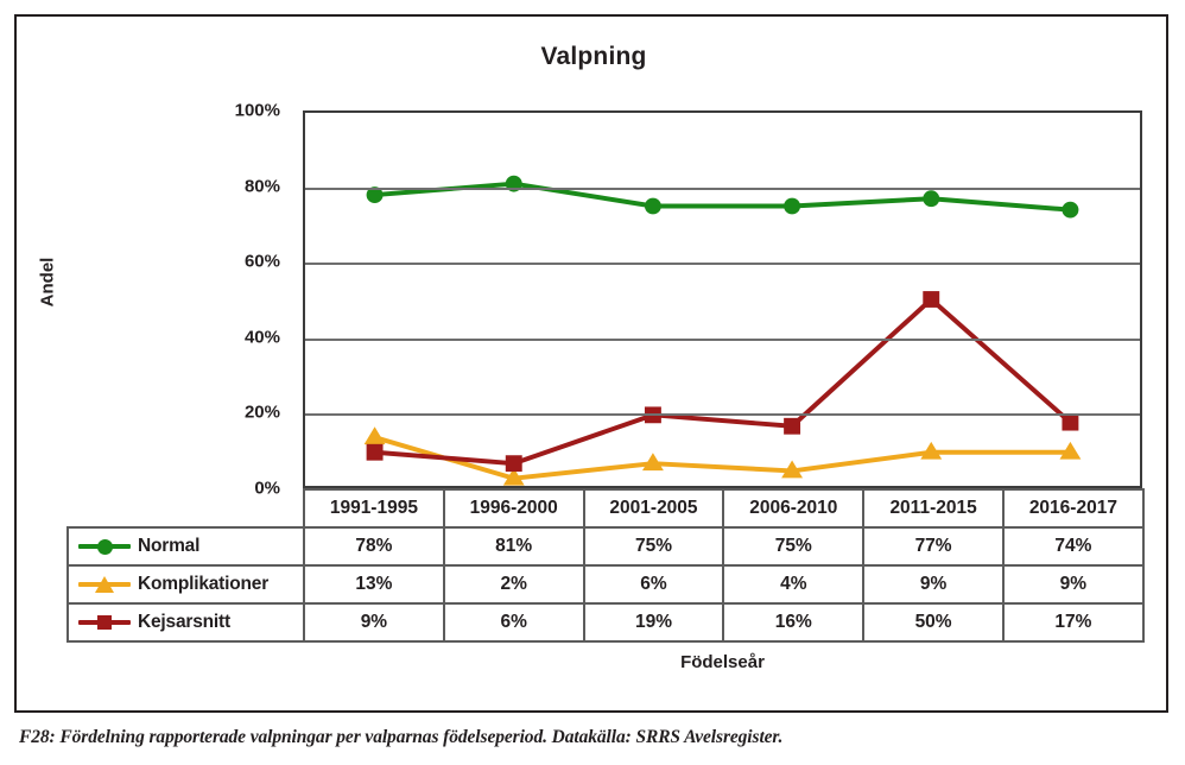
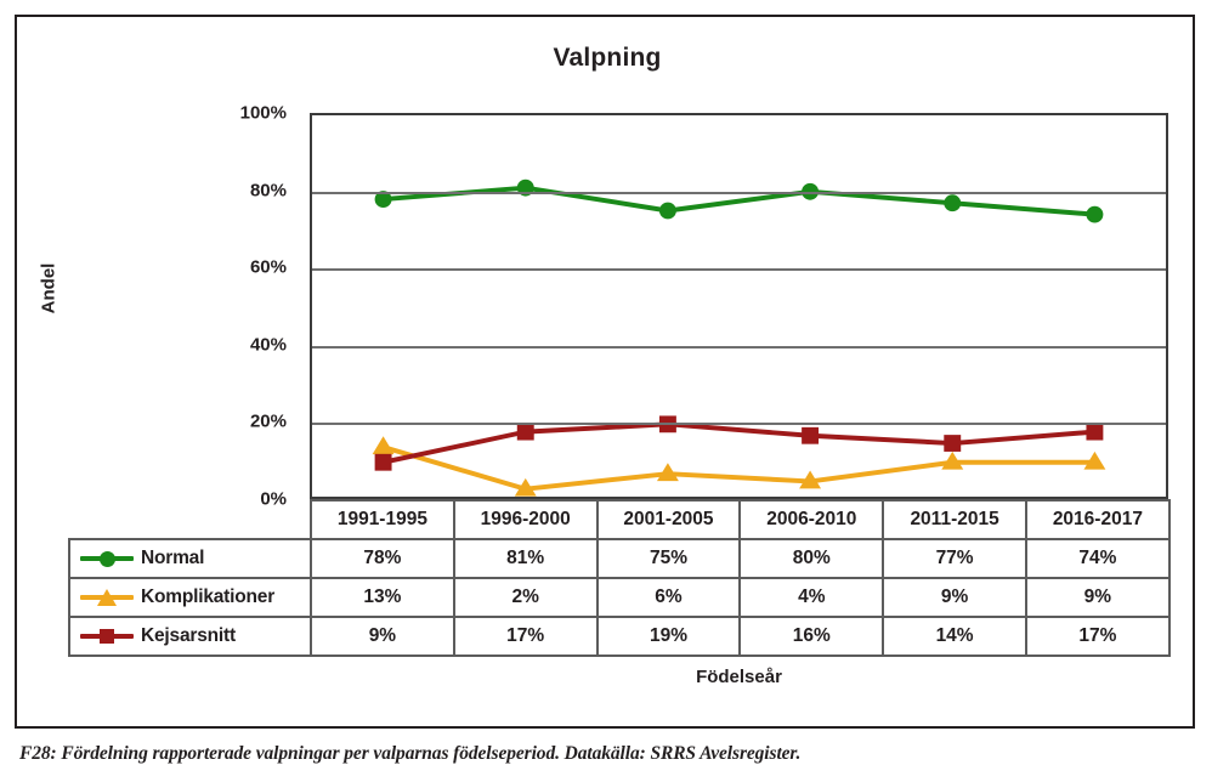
Kejsarsnitt/1996-2000: 6% -> 17%
Normal/2006-2010: 75% -> 80%
Kejsarsnitt/2011-2015: 50% -> 14%
